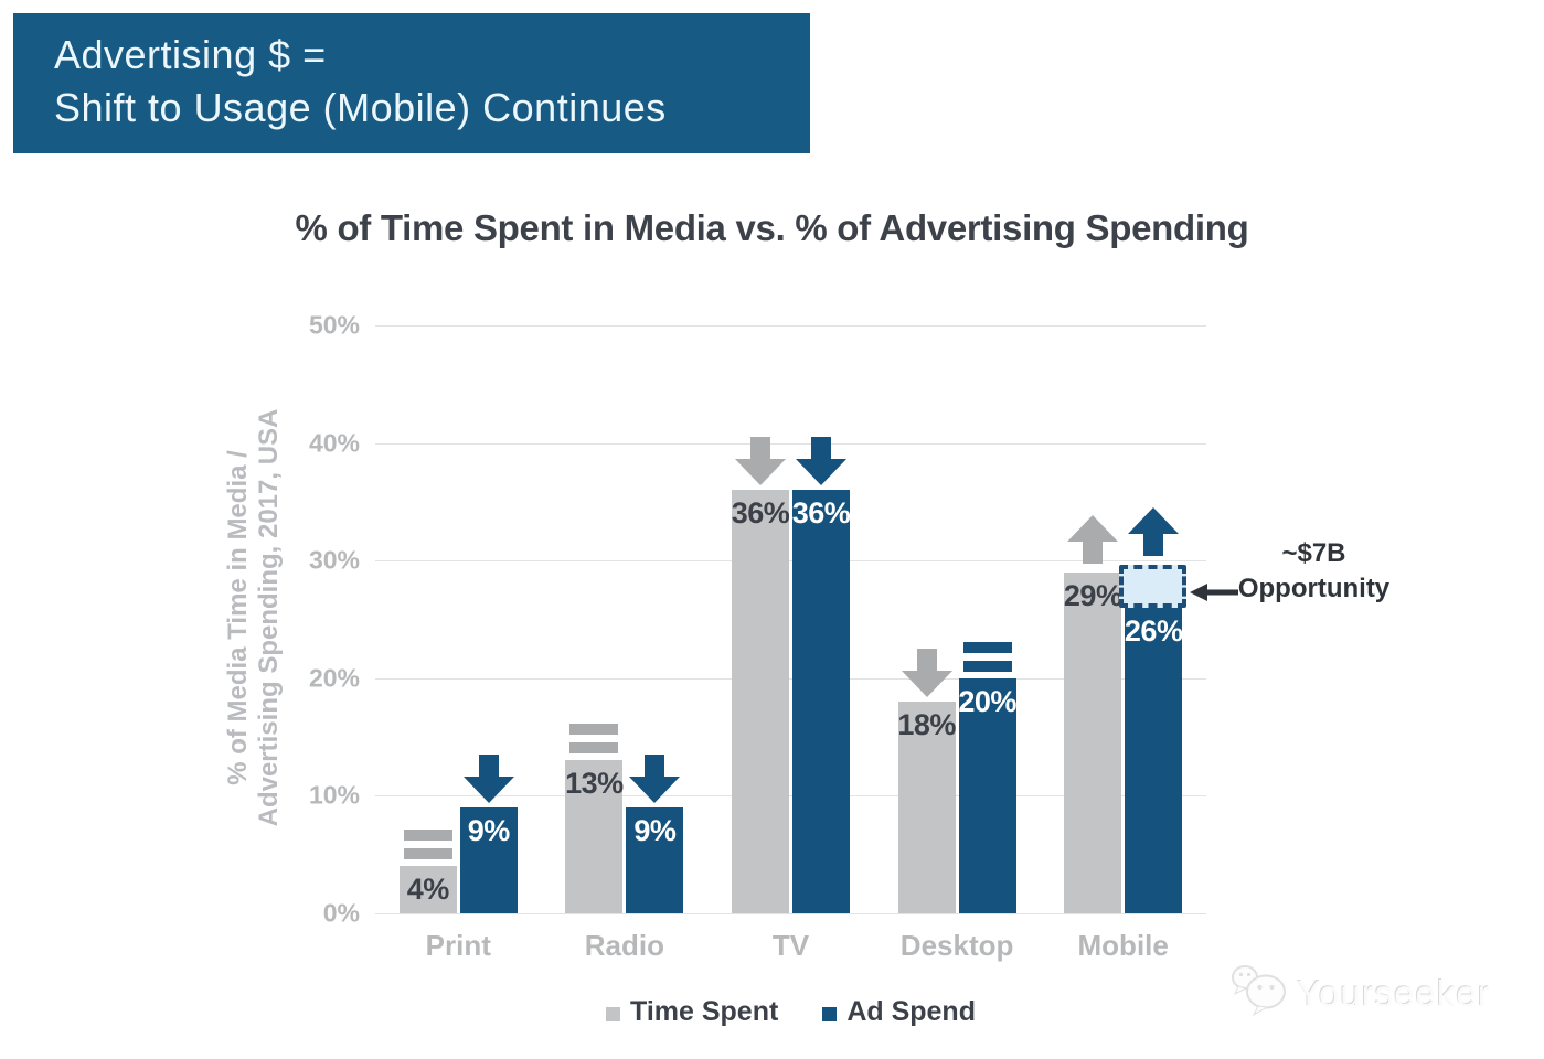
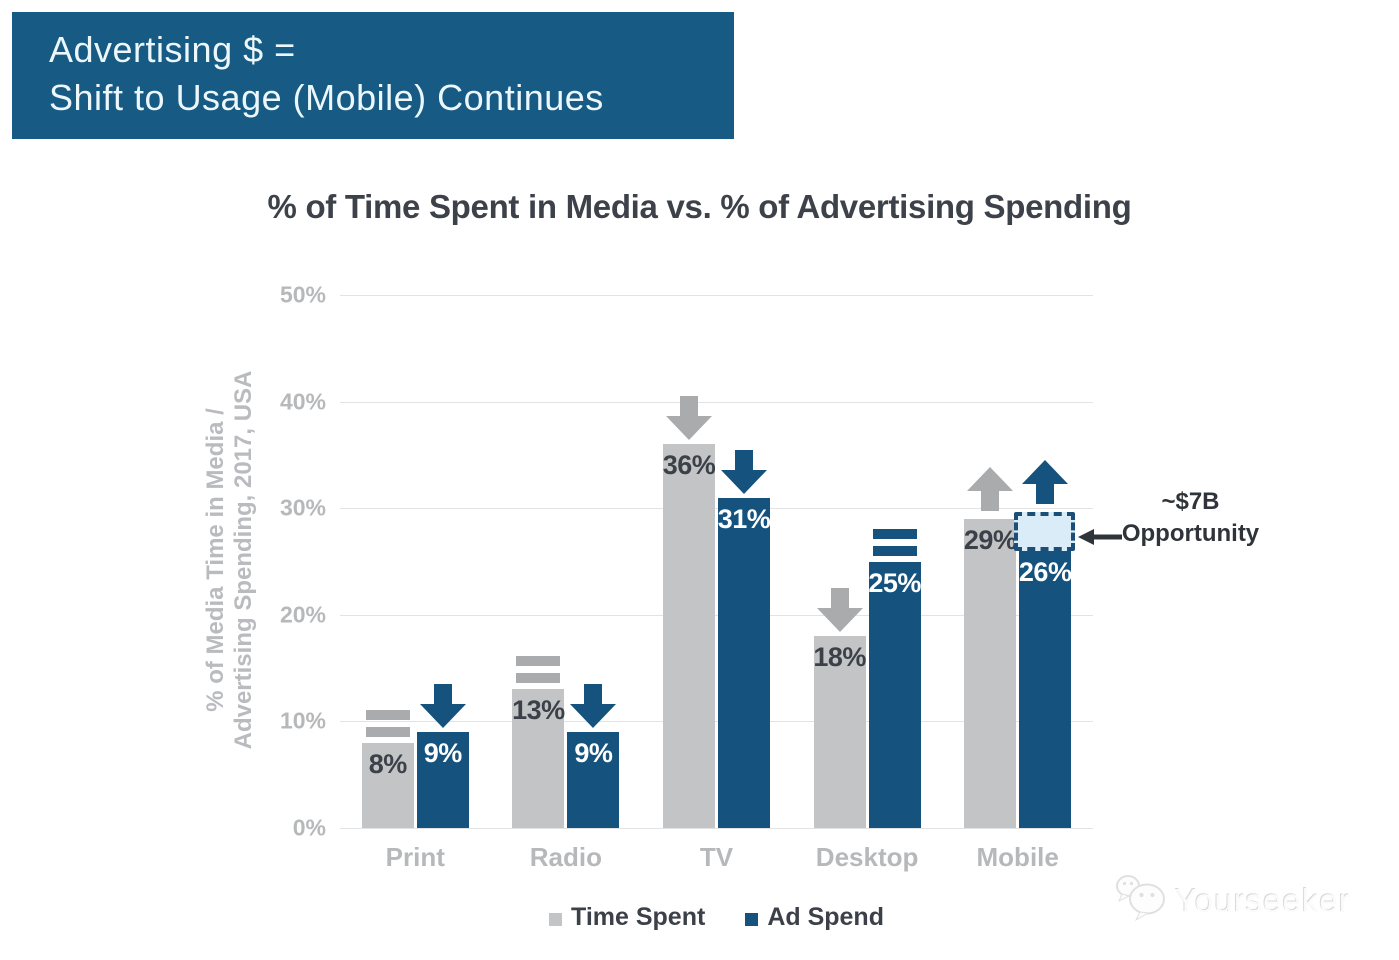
Time Spent/Print: 4% -> 8%
Ad Spend/TV: 36% -> 31%
Ad Spend/Desktop: 20% -> 25%
